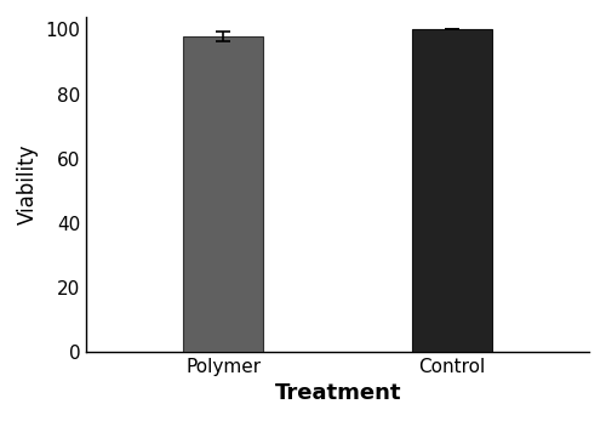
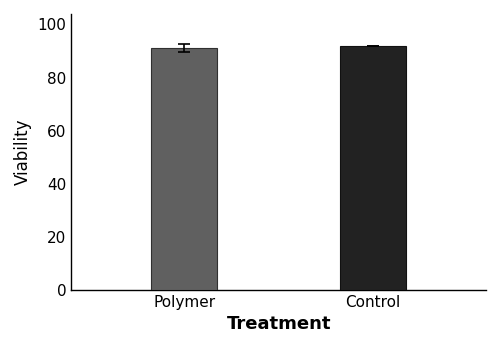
Polymer: 98 -> 91
Control: 100 -> 92
